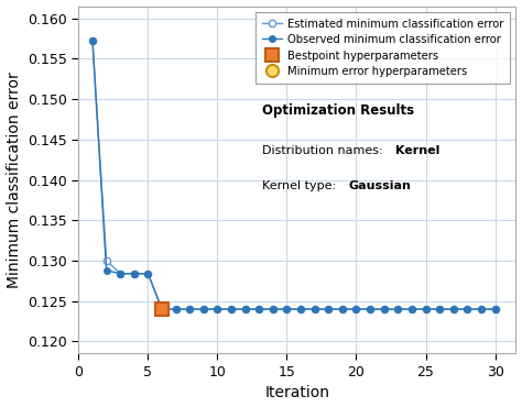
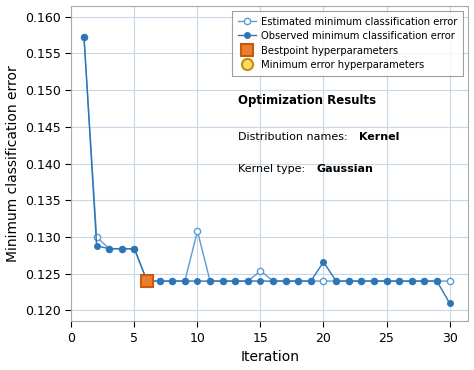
Estimated minimum classification error/10: 0.1240 -> 0.1308
Estimated minimum classification error/15: 0.1240 -> 0.1254
Observed minimum classification error/20: 0.1240 -> 0.1266
Observed minimum classification error/30: 0.1240 -> 0.1210
